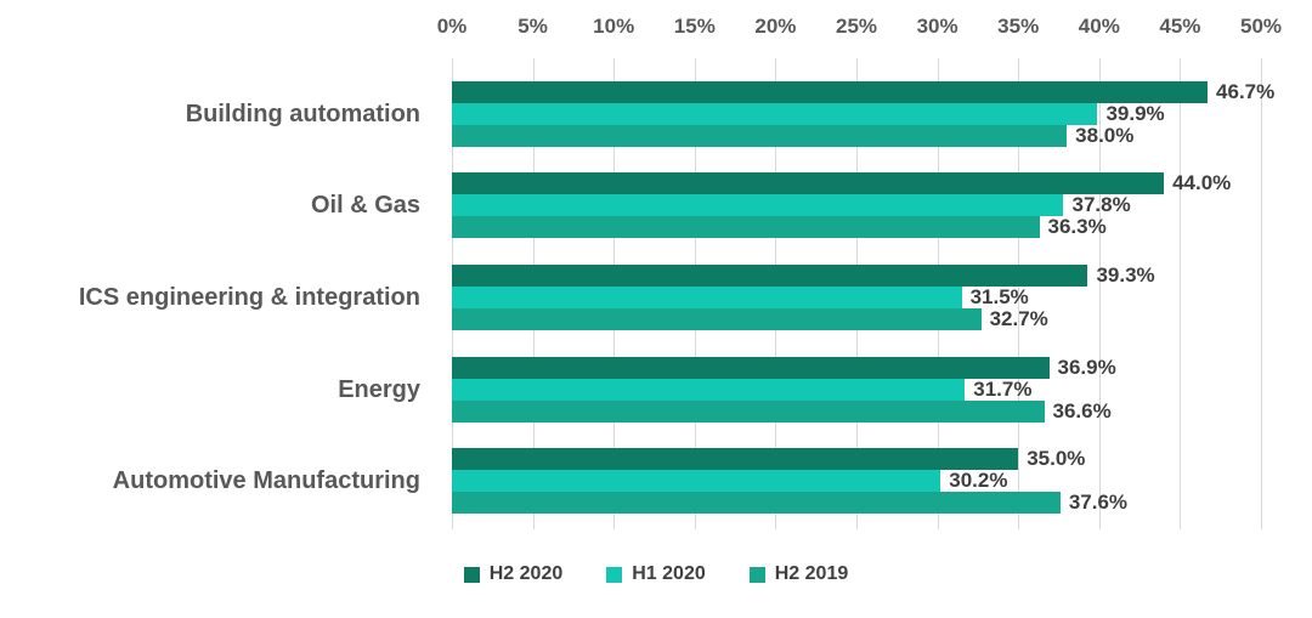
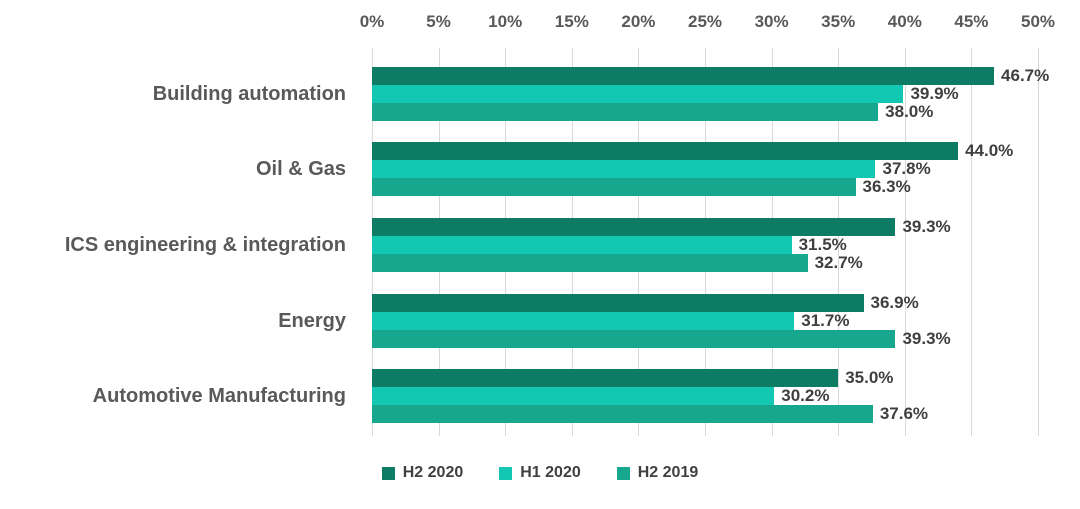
H2 2019/Energy: 36.6% -> 39.3%
